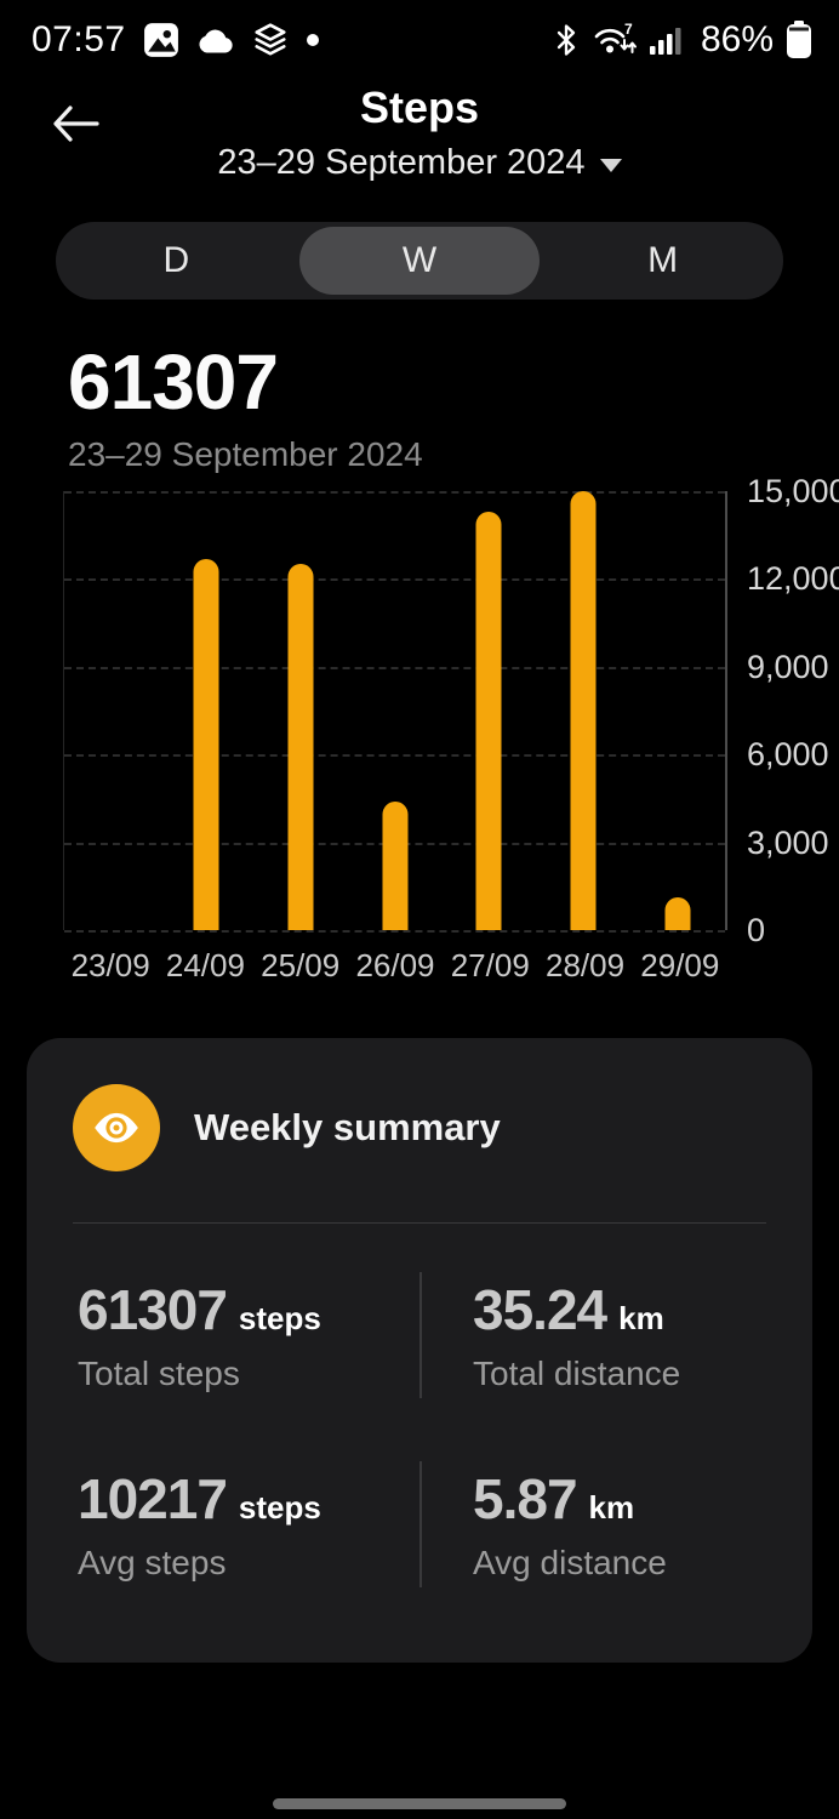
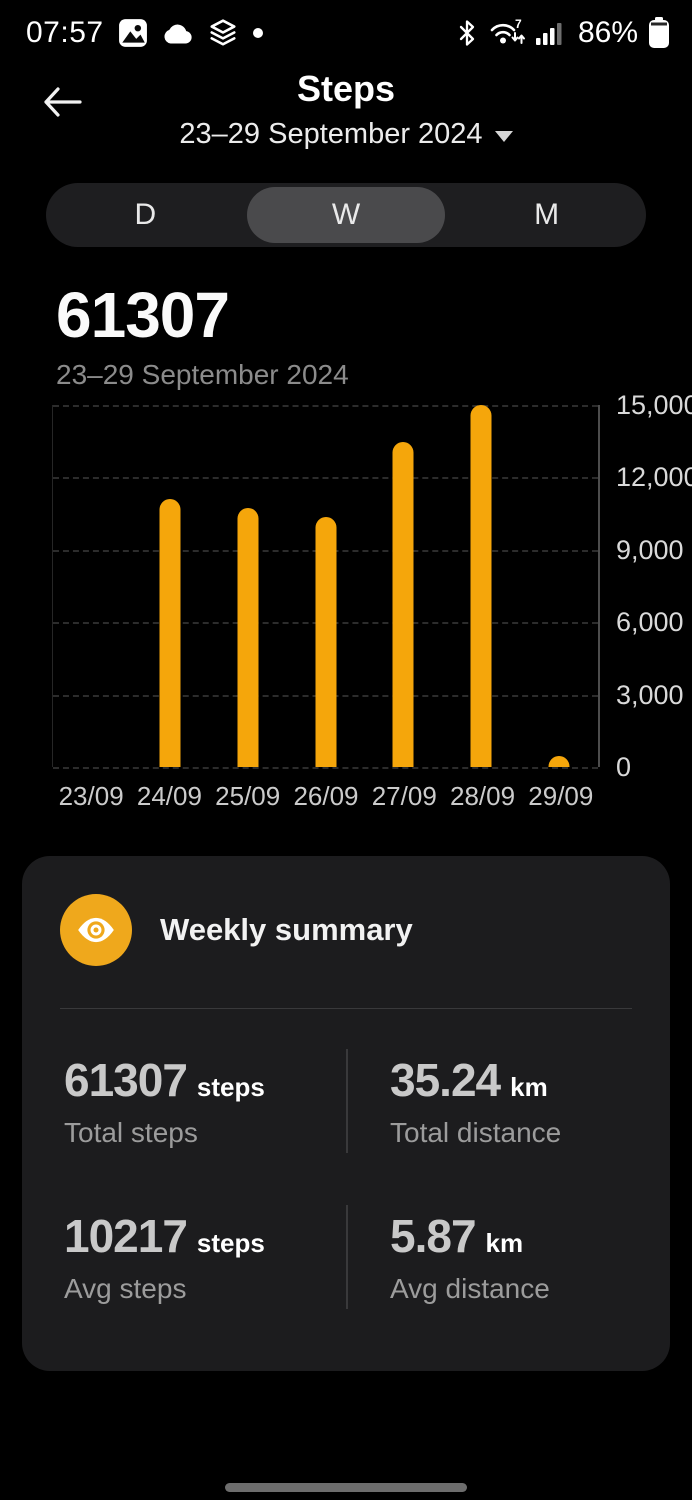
24/09: 12700 -> 11100
25/09: 12500 -> 10800
26/09: 4400 -> 10400
27/09: 14300 -> 13500
29/09: 1100 -> 400
